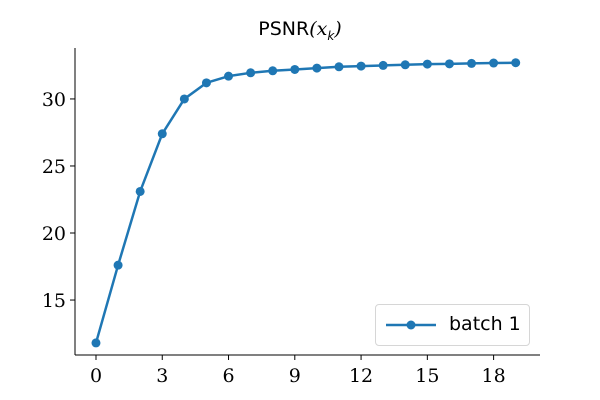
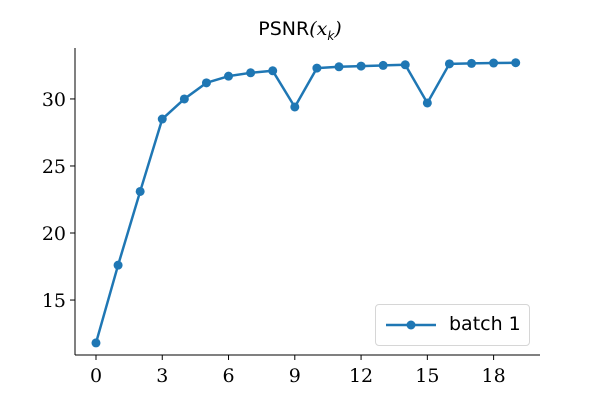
3: 27.4 -> 28.5
9: 32.2 -> 29.4
15: 32.6 -> 29.7
